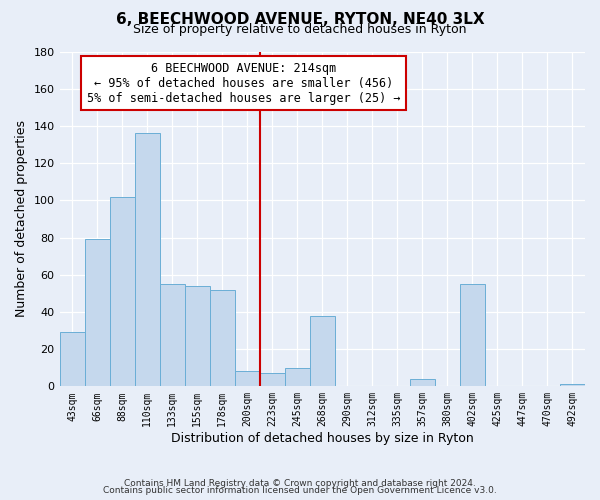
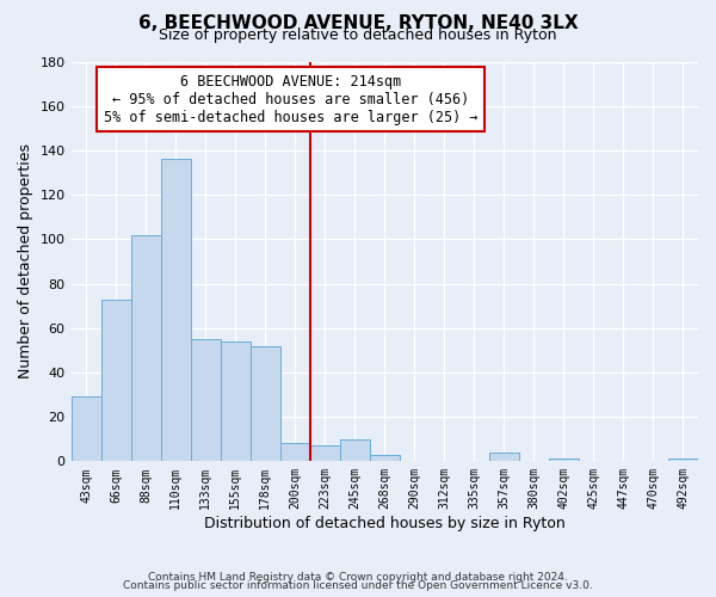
66sqm: 79 -> 73
268sqm: 38 -> 3
402sqm: 55 -> 1
